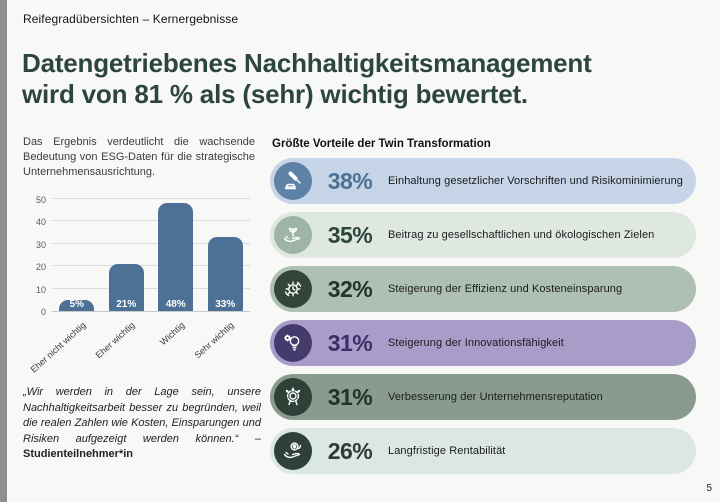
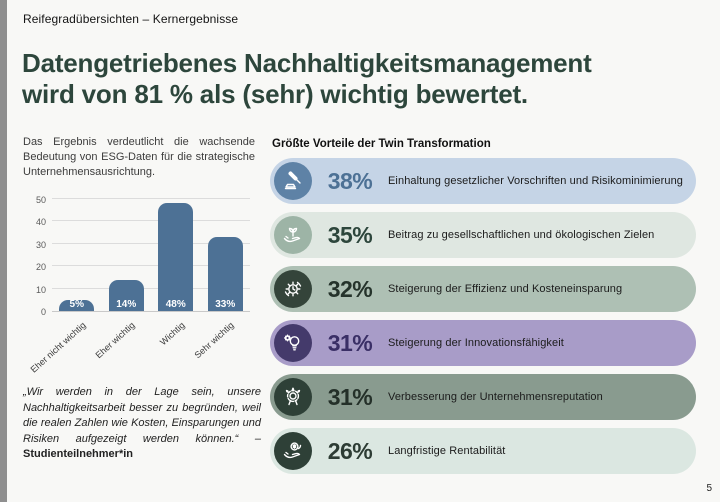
Eher wichtig: 21% -> 14%
